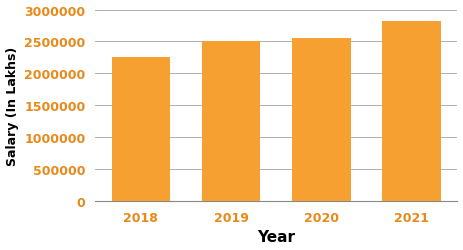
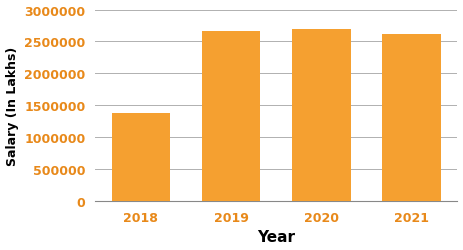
2018: 2250000 -> 1380000
2019: 2510000 -> 2660000
2020: 2560000 -> 2700000
2021: 2820000 -> 2620000
